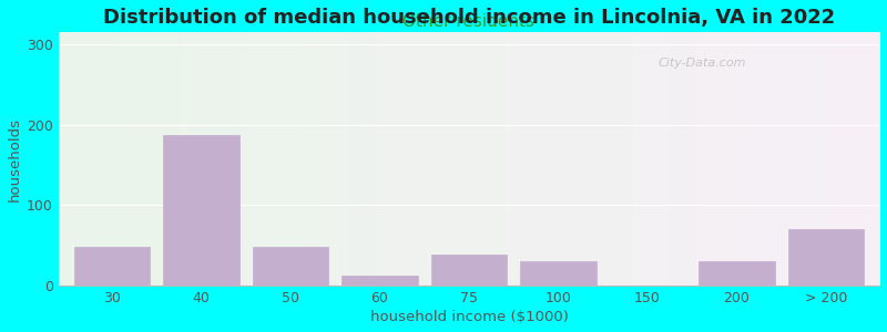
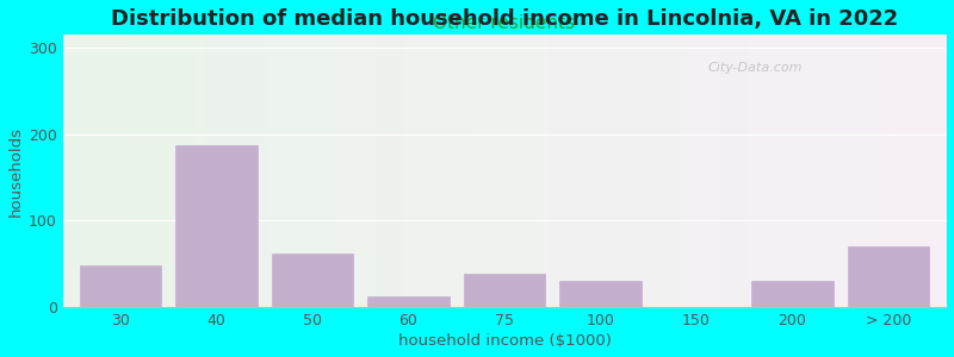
50: 48 -> 62
